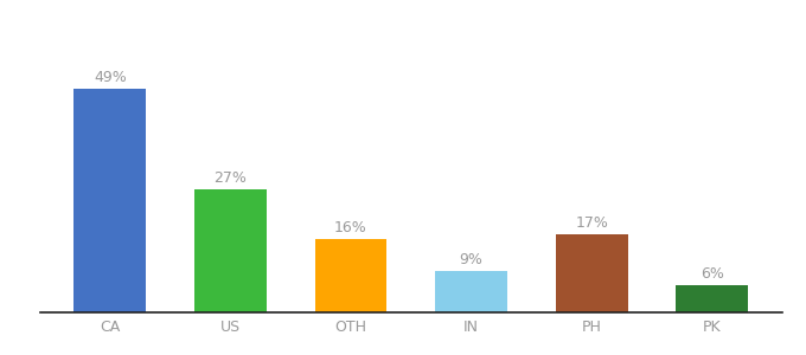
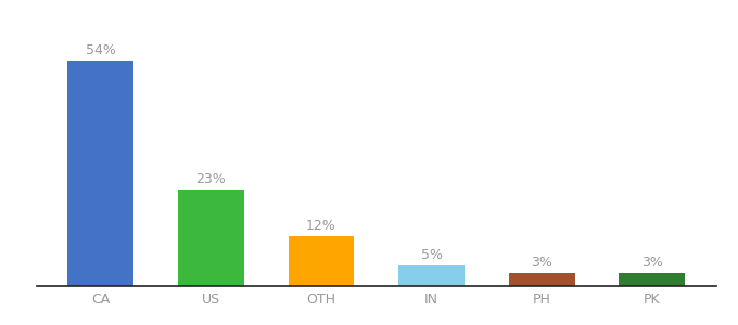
CA: 49% -> 54%
US: 27% -> 23%
OTH: 16% -> 12%
IN: 9% -> 5%
PH: 17% -> 3%
PK: 6% -> 3%
